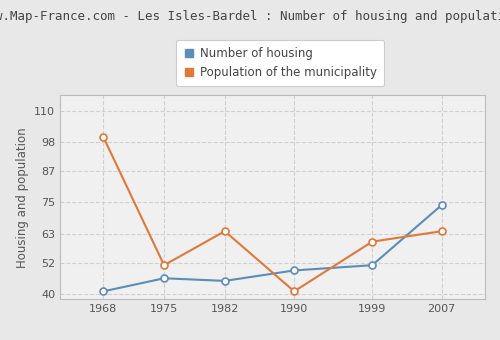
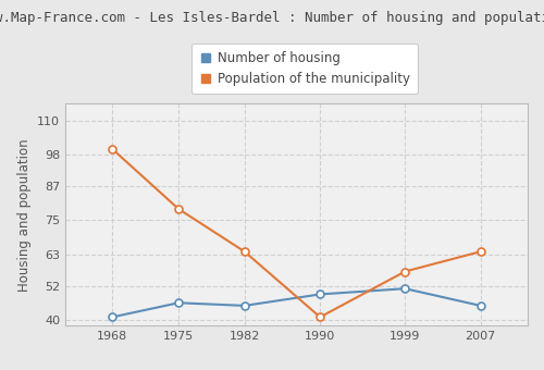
Population of the municipality/1975: 51 -> 79
Population of the municipality/1999: 60 -> 57
Number of housing/2007: 74 -> 45
